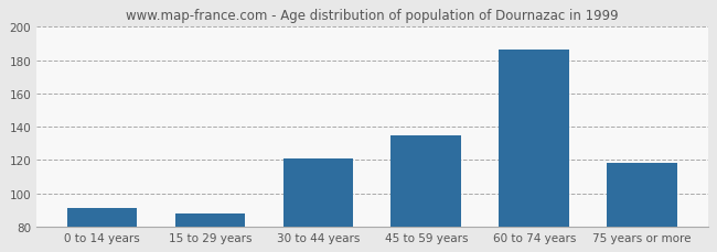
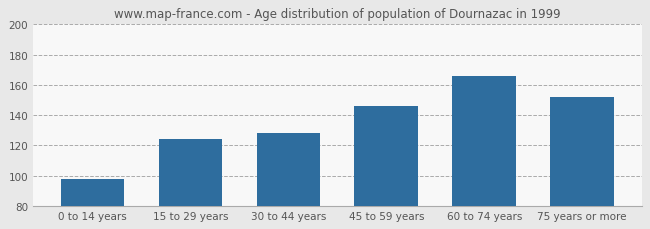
0 to 14 years: 91 -> 98
15 to 29 years: 88 -> 124
30 to 44 years: 121 -> 128
45 to 59 years: 135 -> 146
60 to 74 years: 186 -> 166
75 years or more: 118 -> 152
